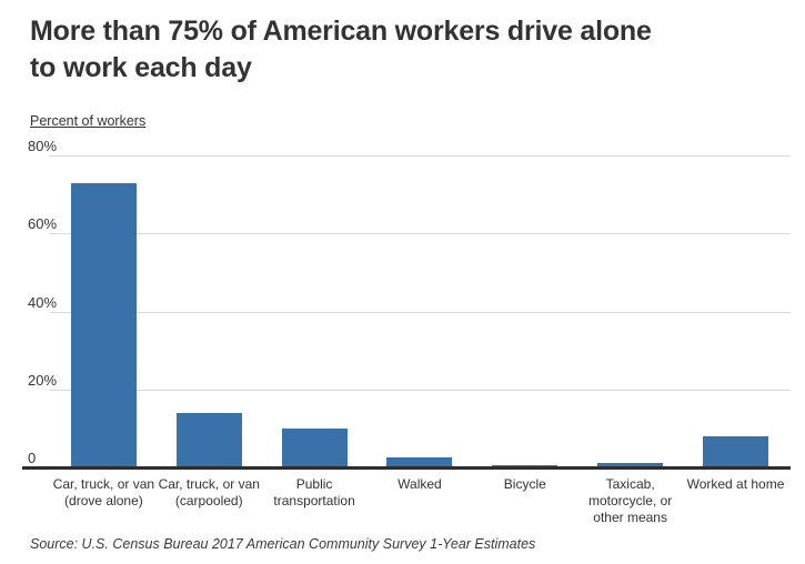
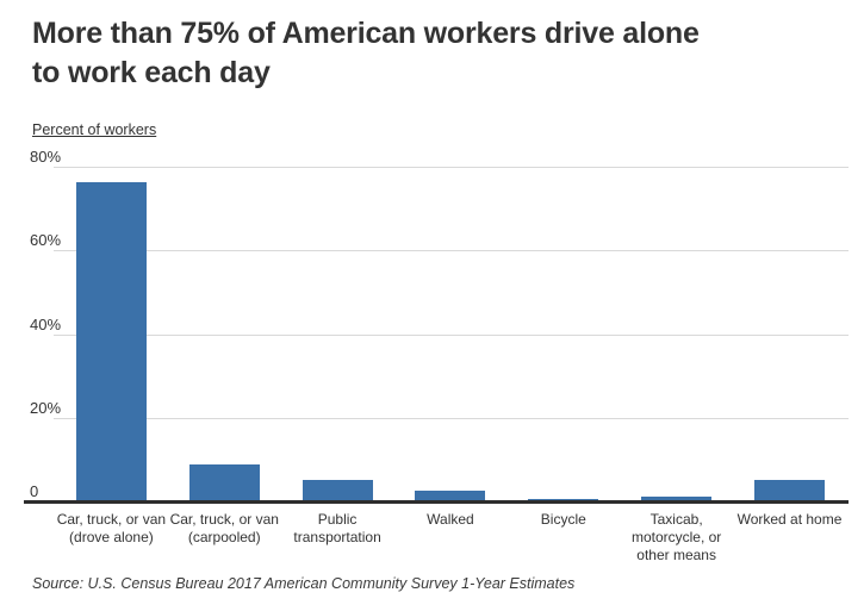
Car, truck, or van (drove alone): 73% -> 76%
Car, truck, or van (carpooled): 14% -> 9%
Public transportation: 10% -> 5%
Worked at home: 8% -> 5%
